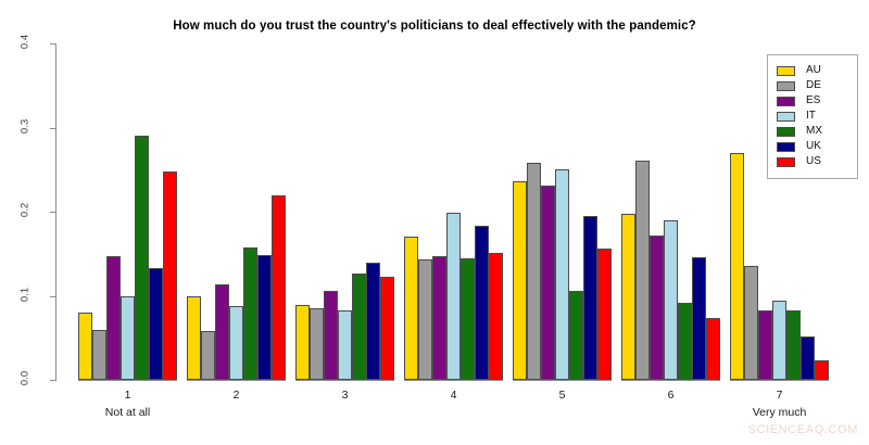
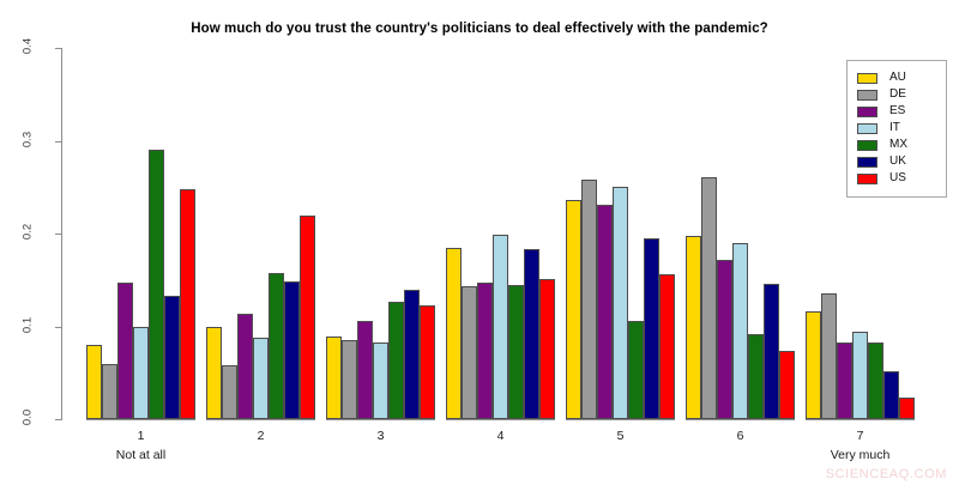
AU/4: 0.17 -> 0.18
AU/7: 0.27 -> 0.12
